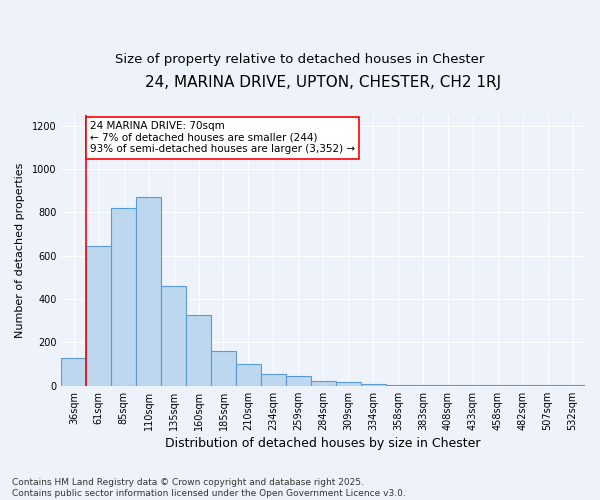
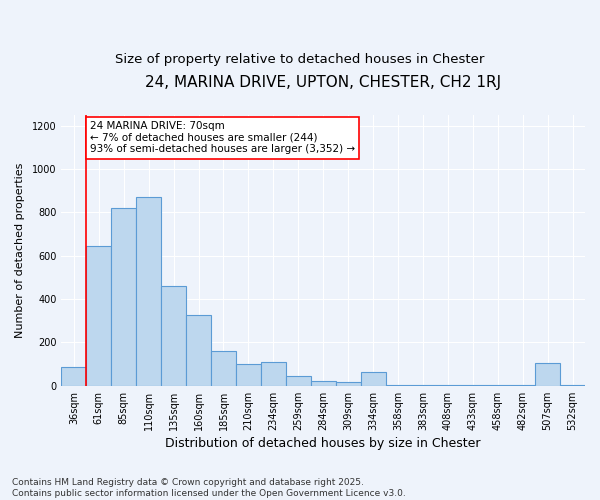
36sqm: 130 -> 85
234sqm: 55 -> 110
334sqm: 10 -> 65
507sqm: 5 -> 105
